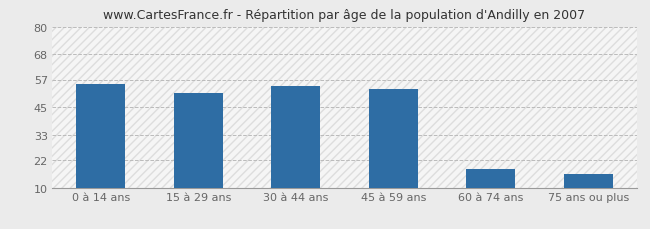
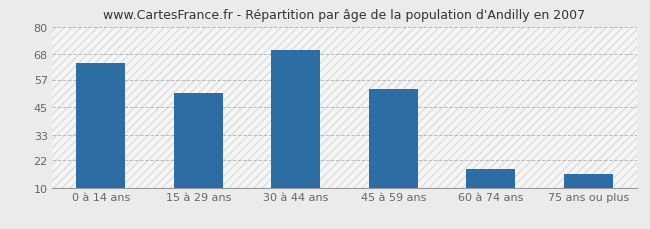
0 à 14 ans: 55 -> 64
30 à 44 ans: 54 -> 70
